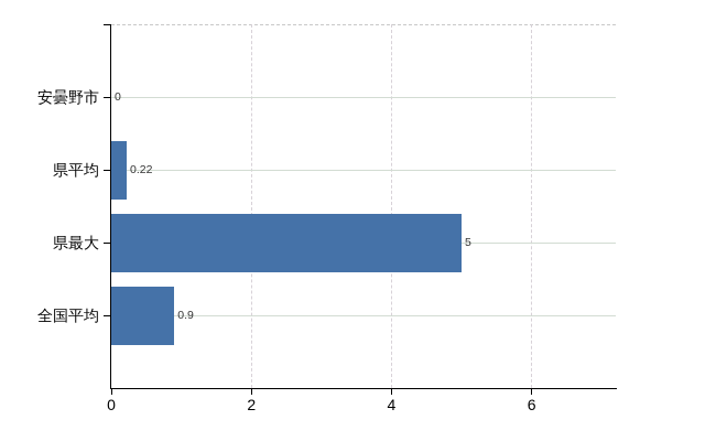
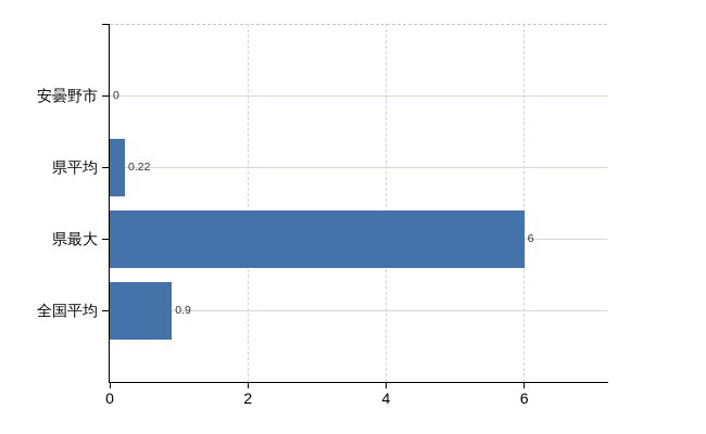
県最大: 5 -> 6
